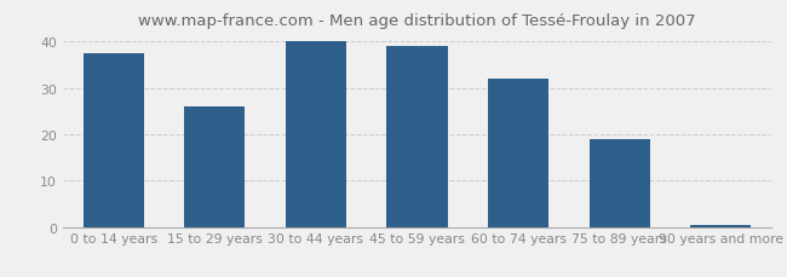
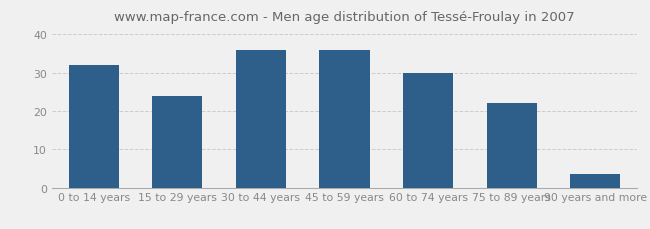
0 to 14 years: 37.5 -> 32.0
15 to 29 years: 26.0 -> 24.0
30 to 44 years: 40.0 -> 36.0
45 to 59 years: 39.0 -> 36.0
60 to 74 years: 32.0 -> 30.0
75 to 89 years: 19.0 -> 22.0
90 years and more: 0.5 -> 3.5
